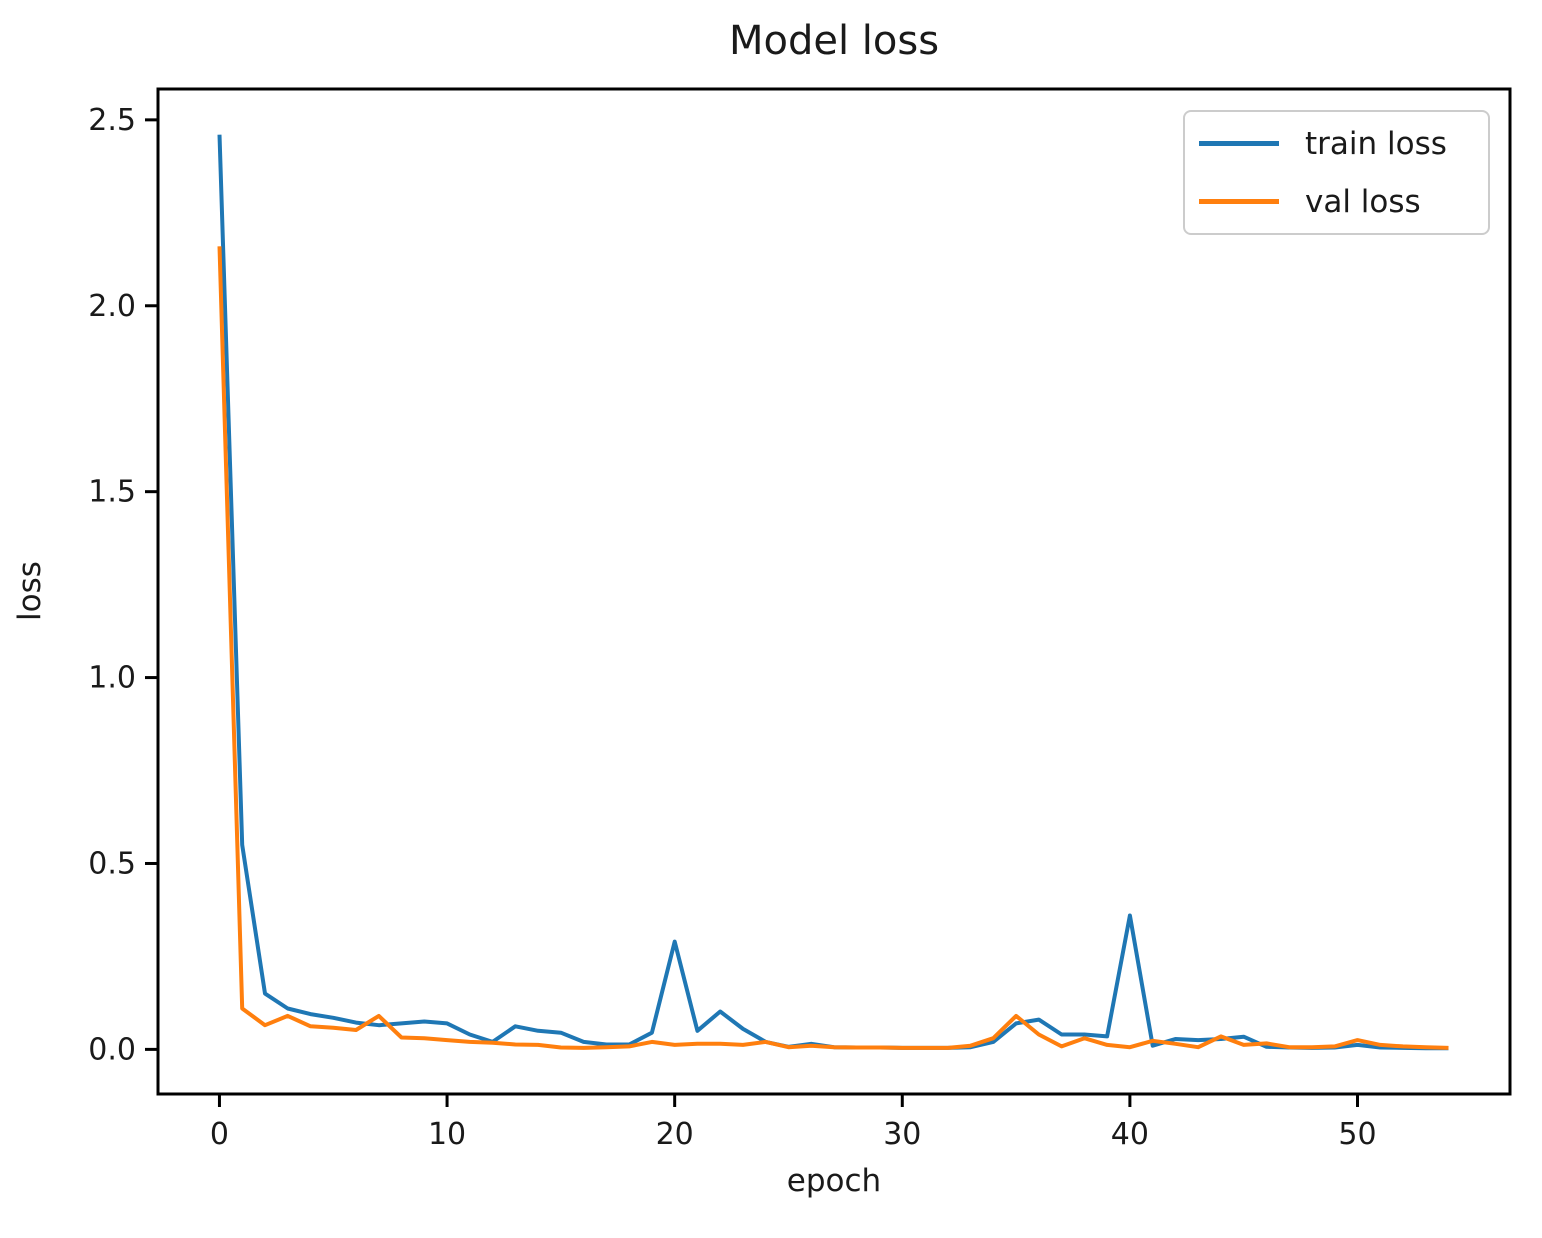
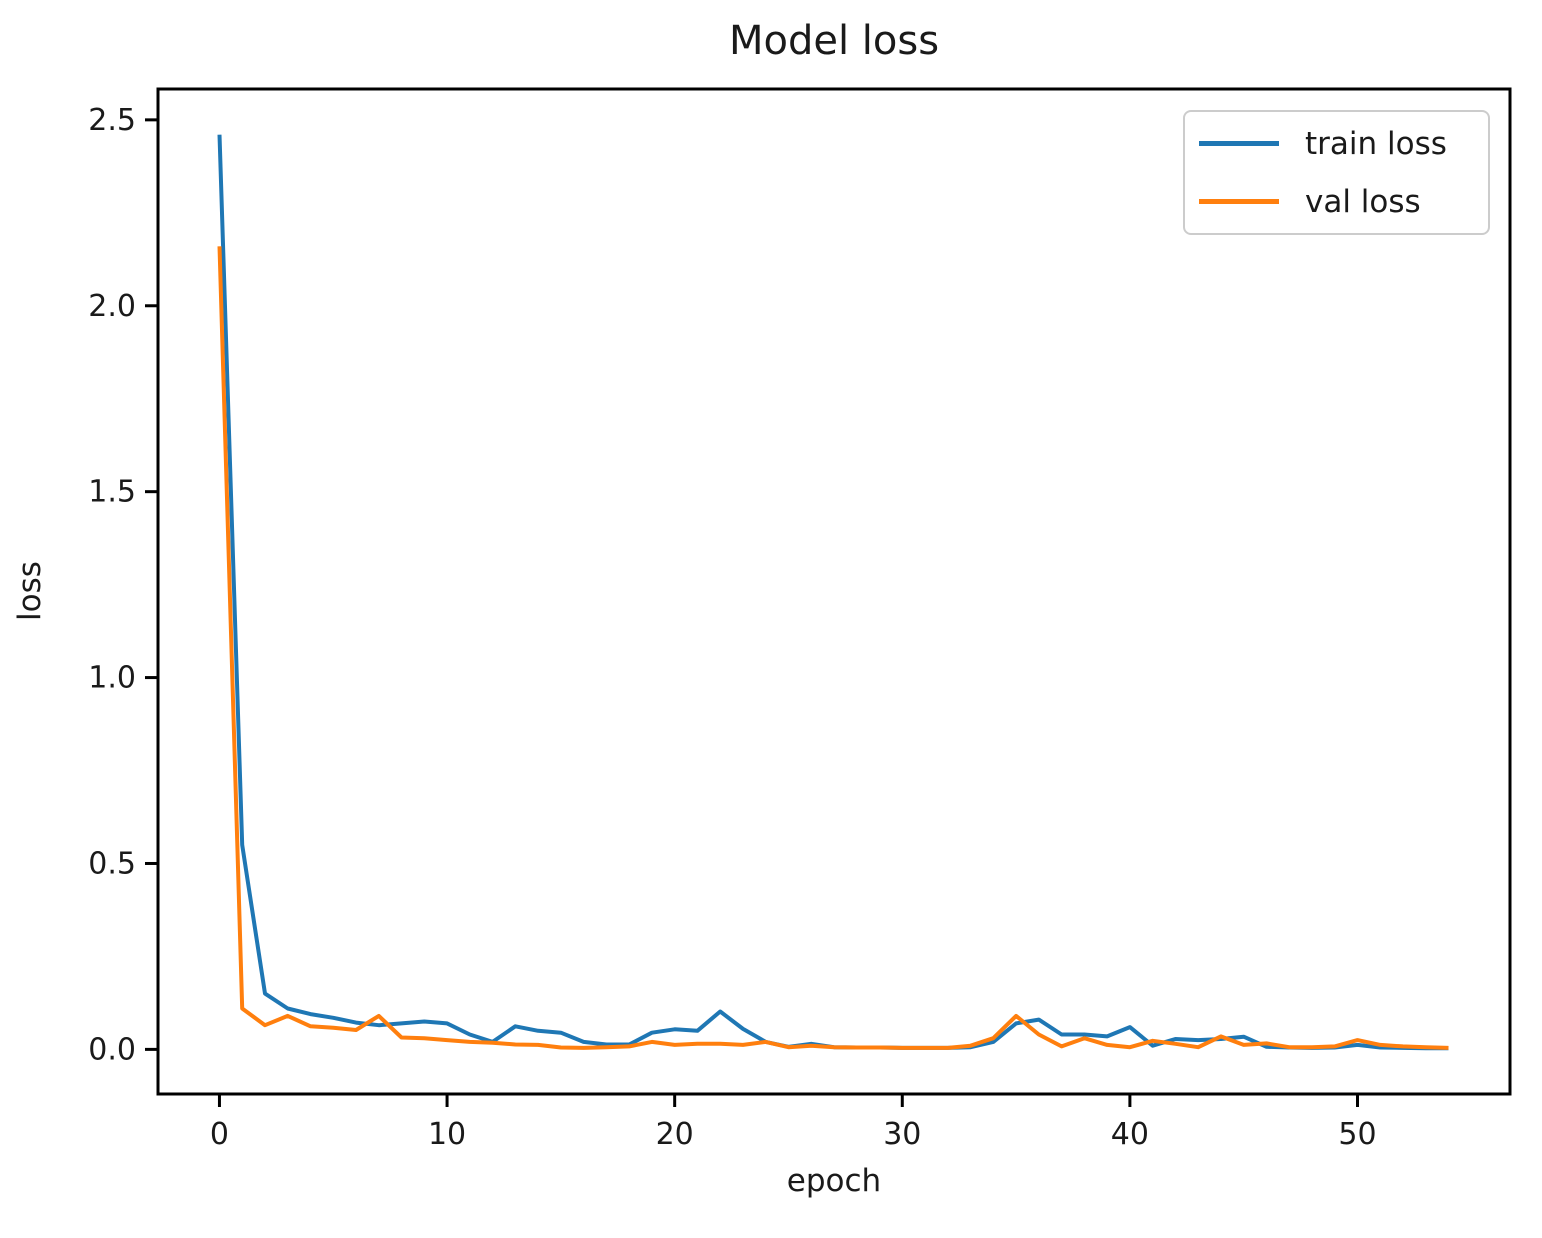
train loss/20: 0.29 -> 0.05
train loss/40: 0.36 -> 0.06
